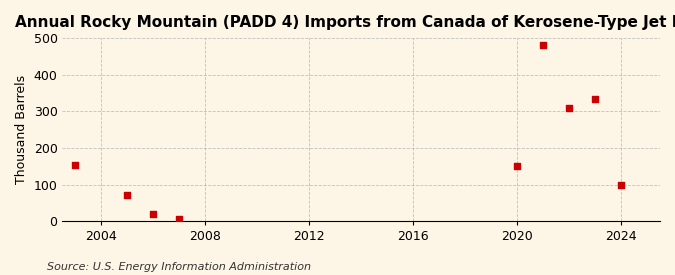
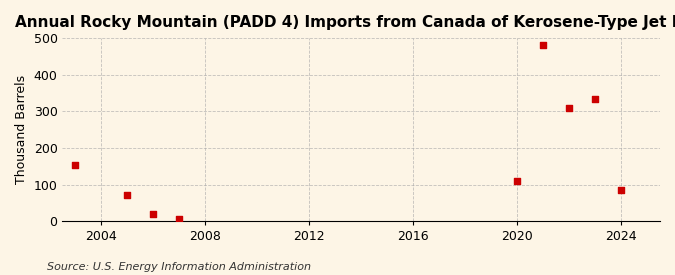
2020: 150 -> 110
2024: 100 -> 85
